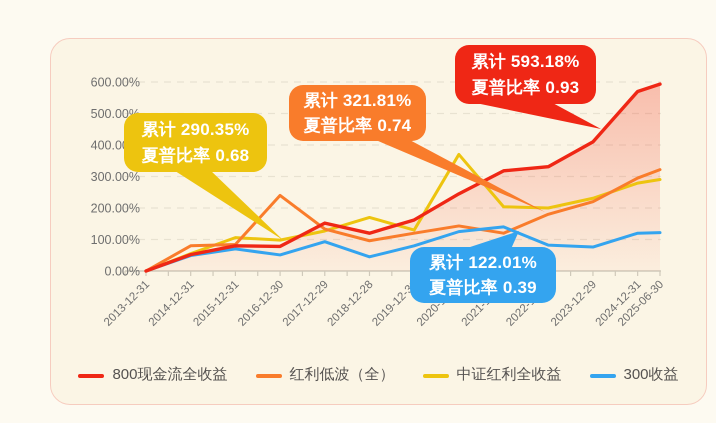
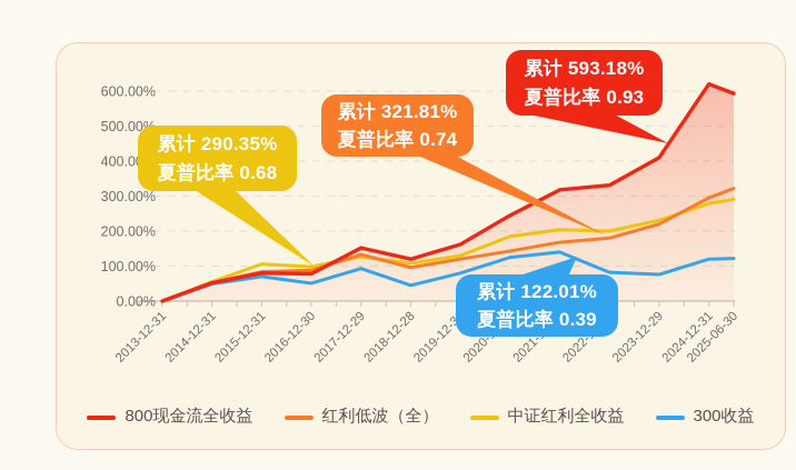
红利低波（全）/2014-12-31: 80% -> 50%
红利低波（全）/2016-12-30: 240% -> 90%
中证红利全收益/2018-12-28: 170% -> 110%
中证红利全收益/2020-12-31: 370% -> 180%
红利低波（全）/2021-12-31: 120% -> 170%
800现金流全收益/2024-12-31: 570% -> 620%
